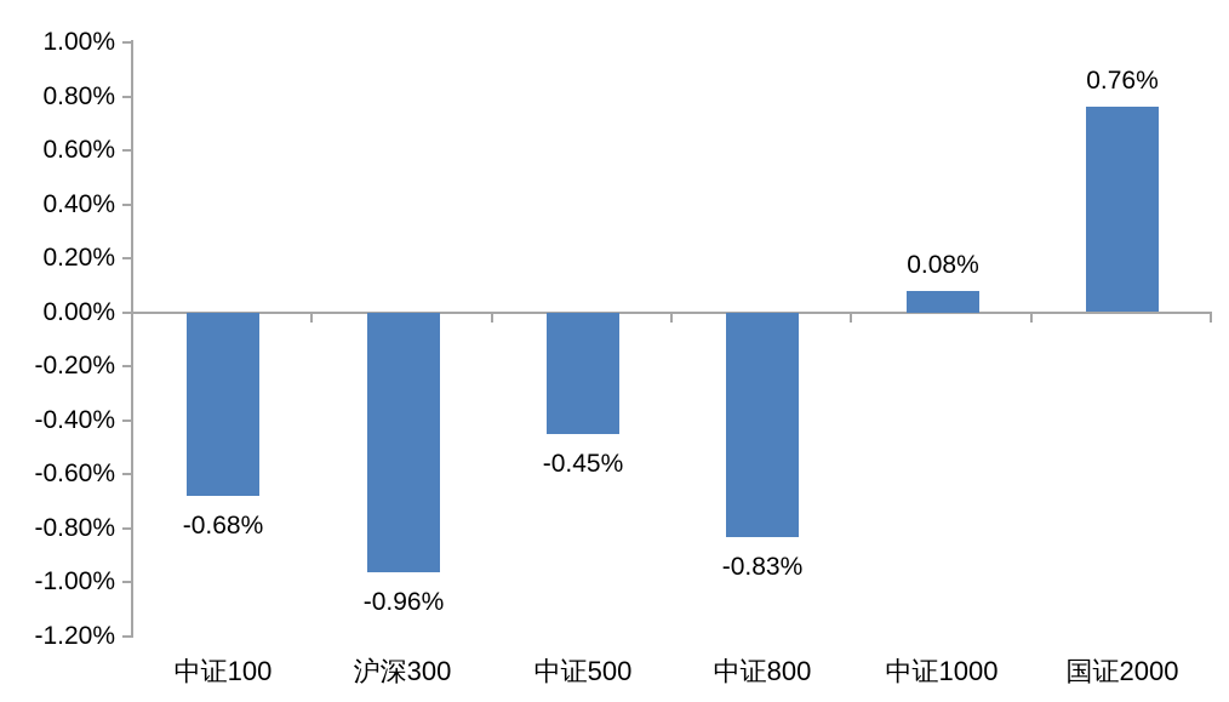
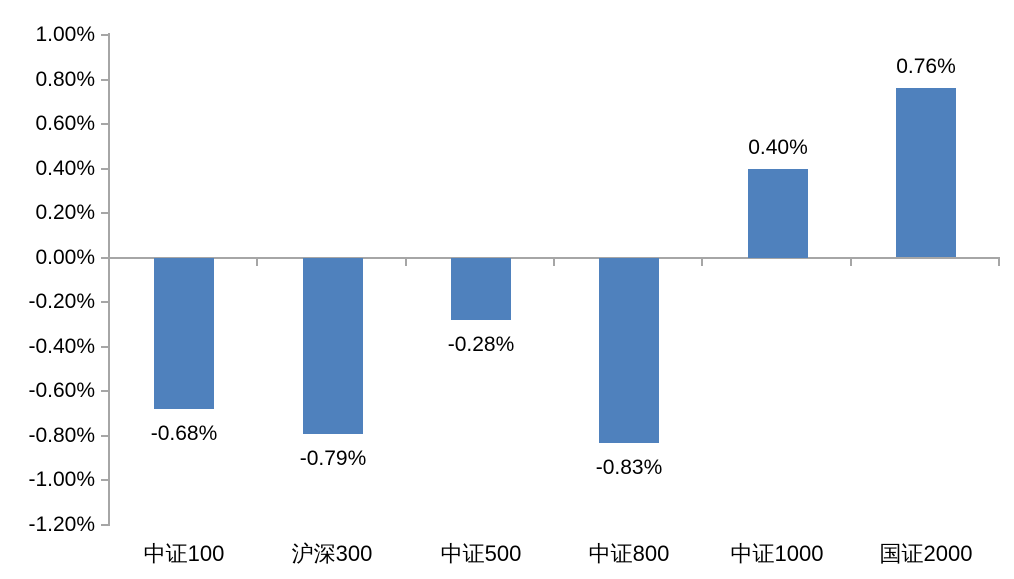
沪深300: -0.96% -> -0.79%
中证500: -0.45% -> -0.28%
中证1000: 0.08% -> 0.40%
